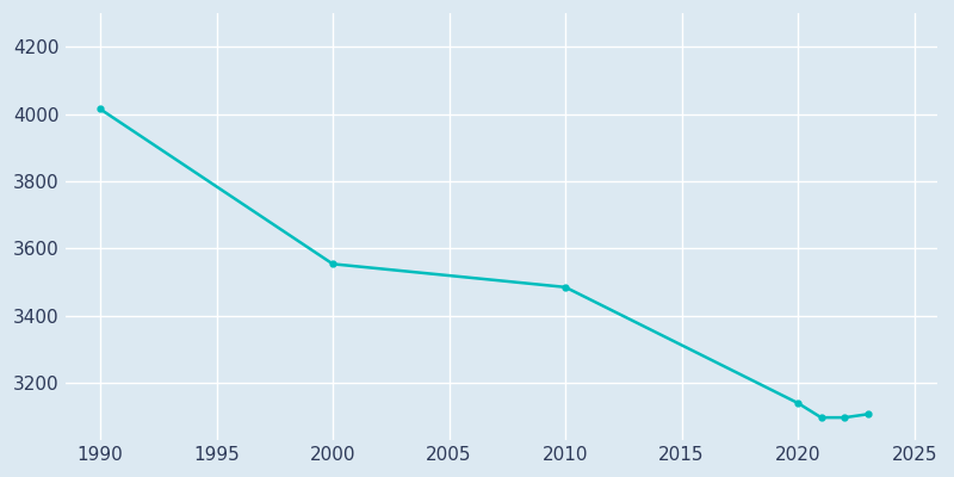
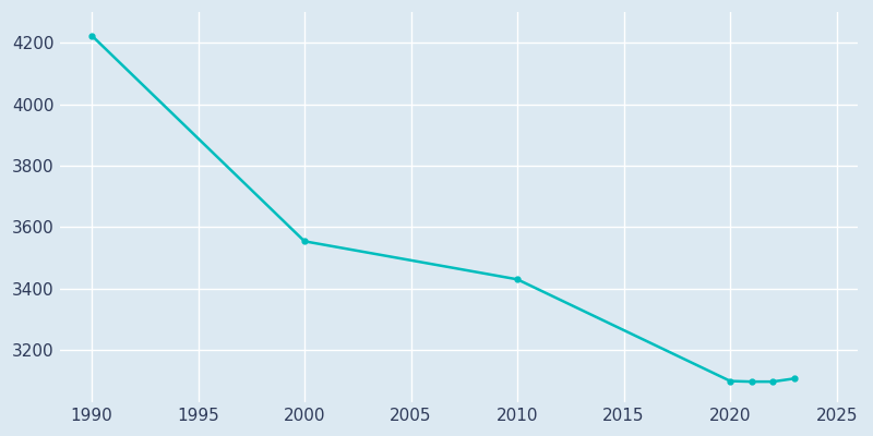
1990: 4015 -> 4224
2010: 3485 -> 3430
2020: 3140 -> 3099
